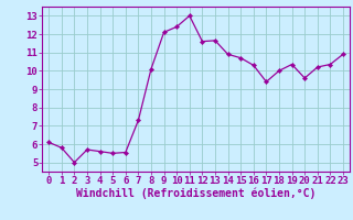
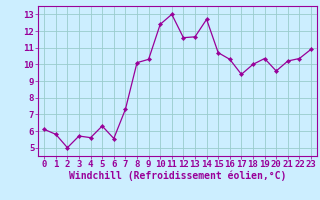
5: 5.5 -> 6.3
9: 12.1 -> 10.3
14: 10.9 -> 12.7
